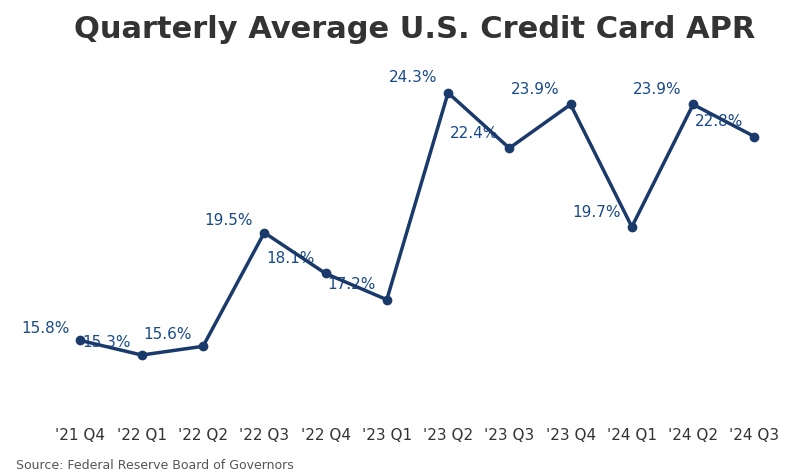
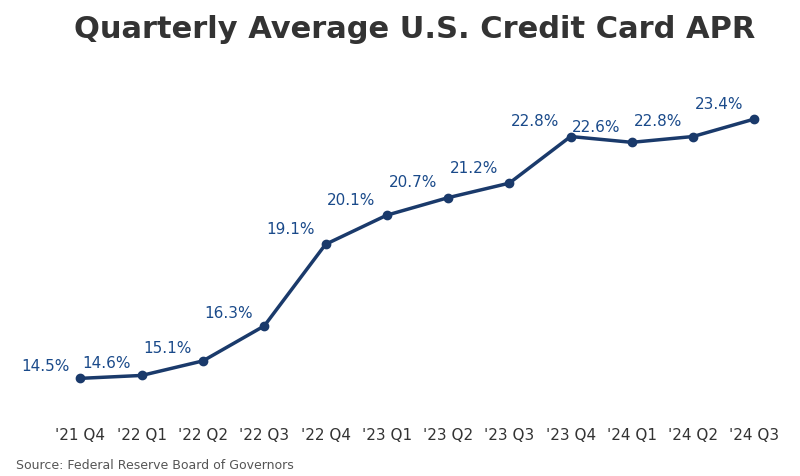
'21 Q4: 15.8% -> 14.5%
'22 Q1: 15.3% -> 14.6%
'22 Q2: 15.6% -> 15.1%
'22 Q3: 19.5% -> 16.3%
'22 Q4: 18.1% -> 19.1%
'23 Q1: 17.2% -> 20.1%
'23 Q2: 24.3% -> 20.7%
'23 Q3: 22.4% -> 21.2%
'23 Q4: 23.9% -> 22.8%
'24 Q1: 19.7% -> 22.6%
'24 Q2: 23.9% -> 22.8%
'24 Q3: 22.8% -> 23.4%
